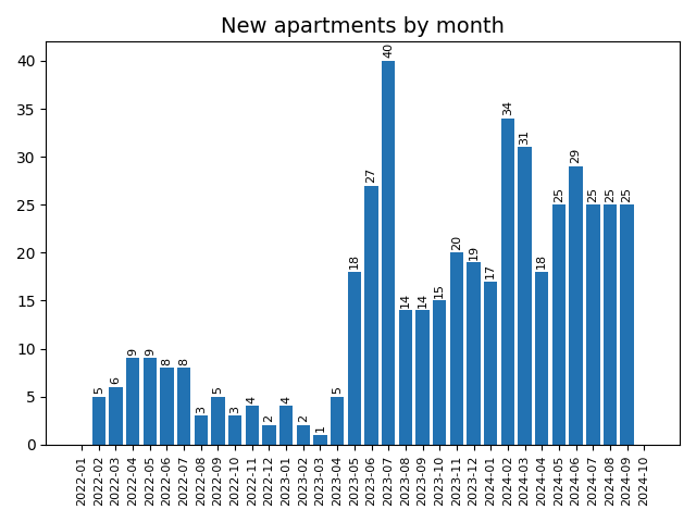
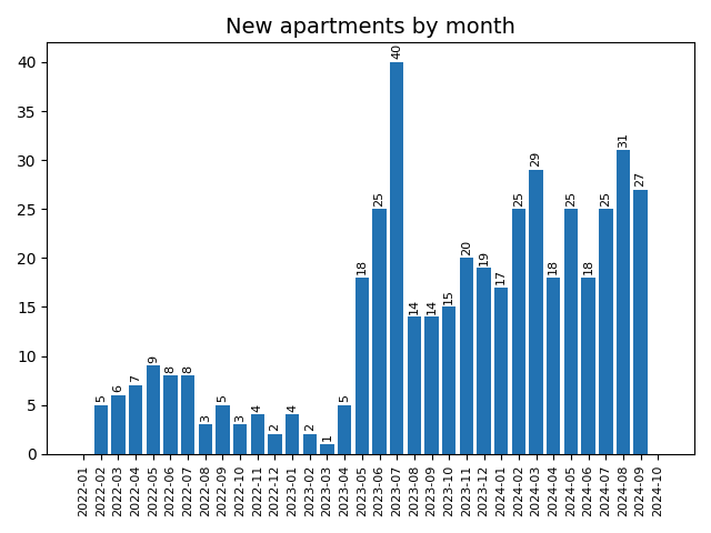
2022-04: 9 -> 7
2023-06: 27 -> 25
2024-02: 34 -> 25
2024-03: 31 -> 29
2024-06: 29 -> 18
2024-08: 25 -> 31
2024-09: 25 -> 27
